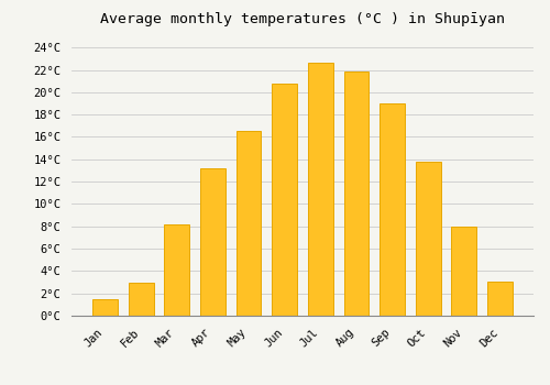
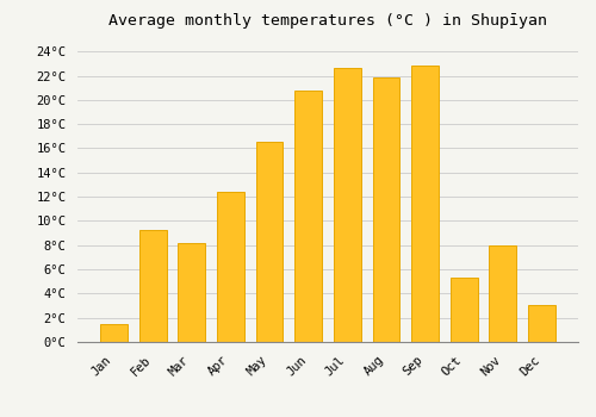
Feb: 3.0°C -> 9.3°C
Apr: 13.2°C -> 12.4°C
Sep: 19.0°C -> 22.8°C
Oct: 13.8°C -> 5.3°C
